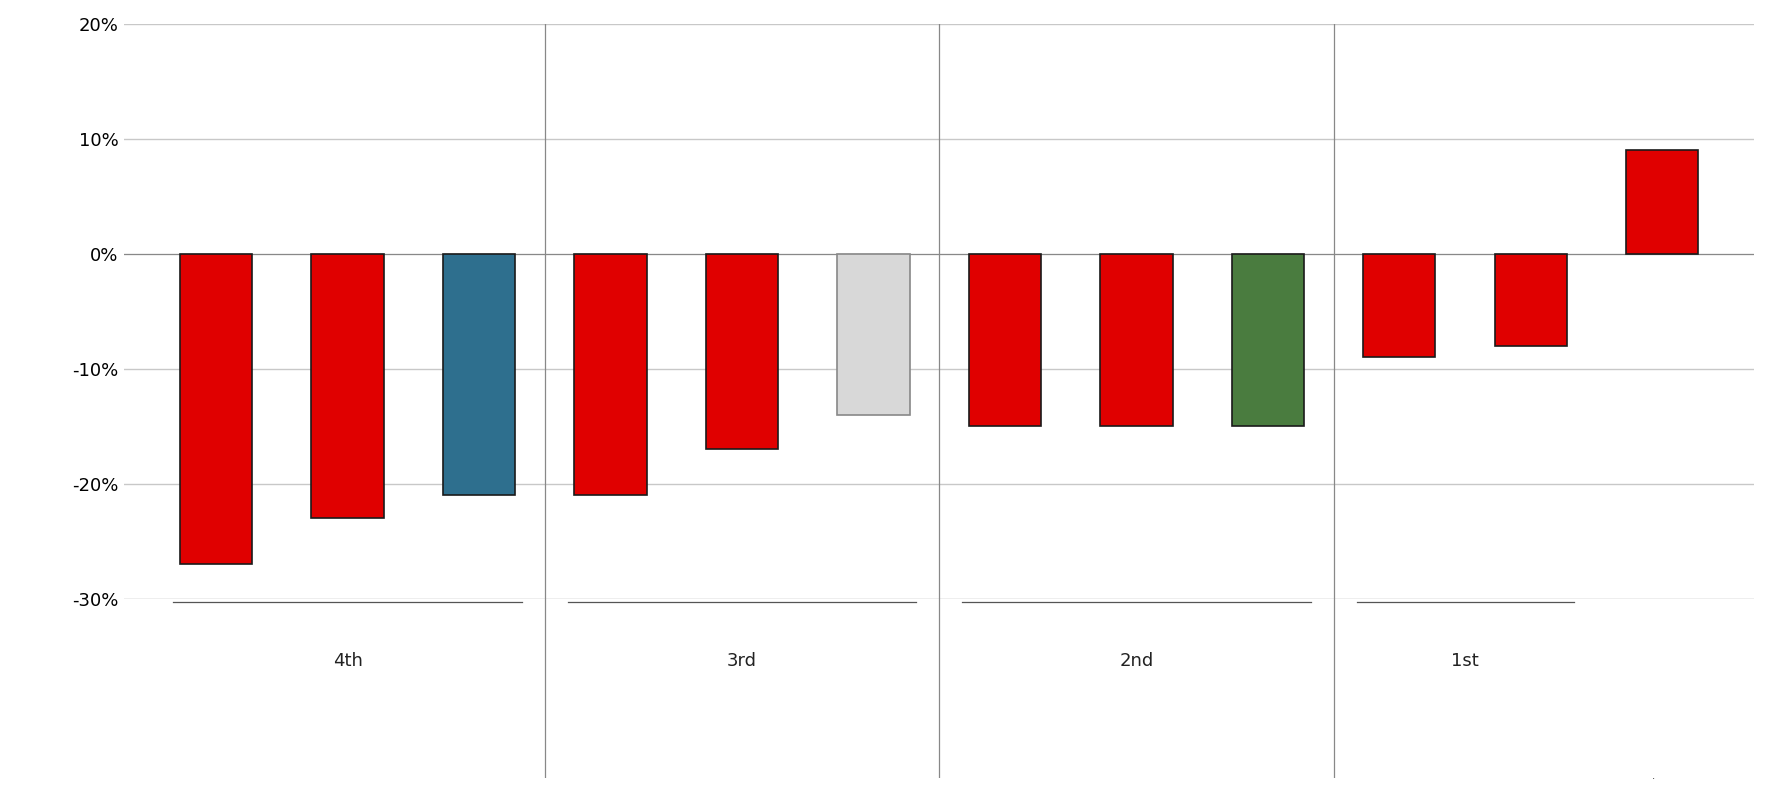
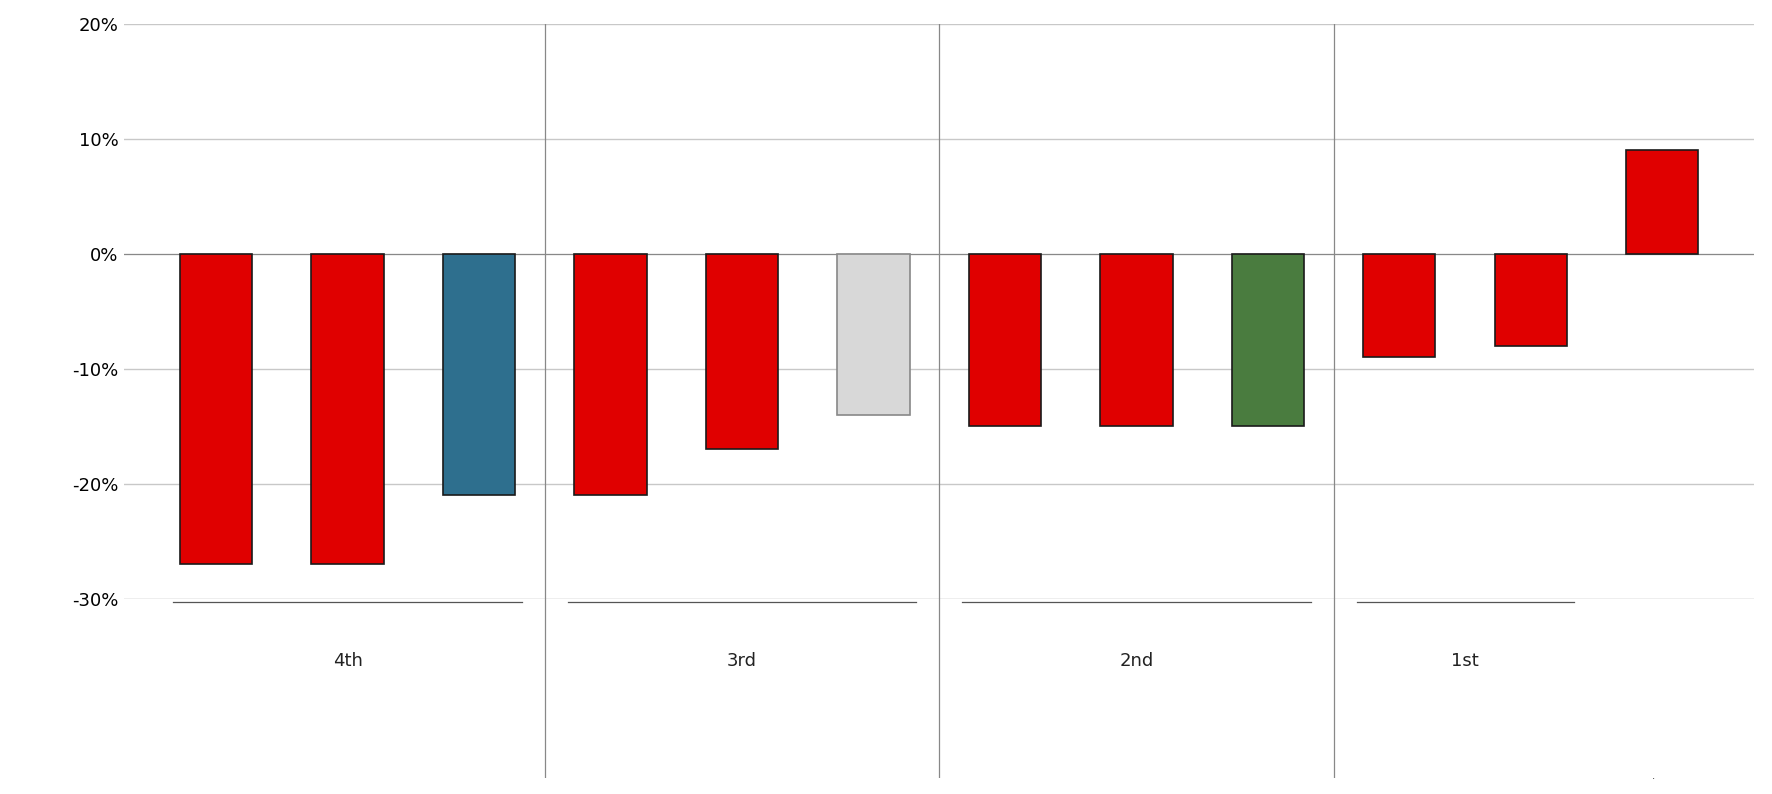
East Midlands: -23% -> -27%
